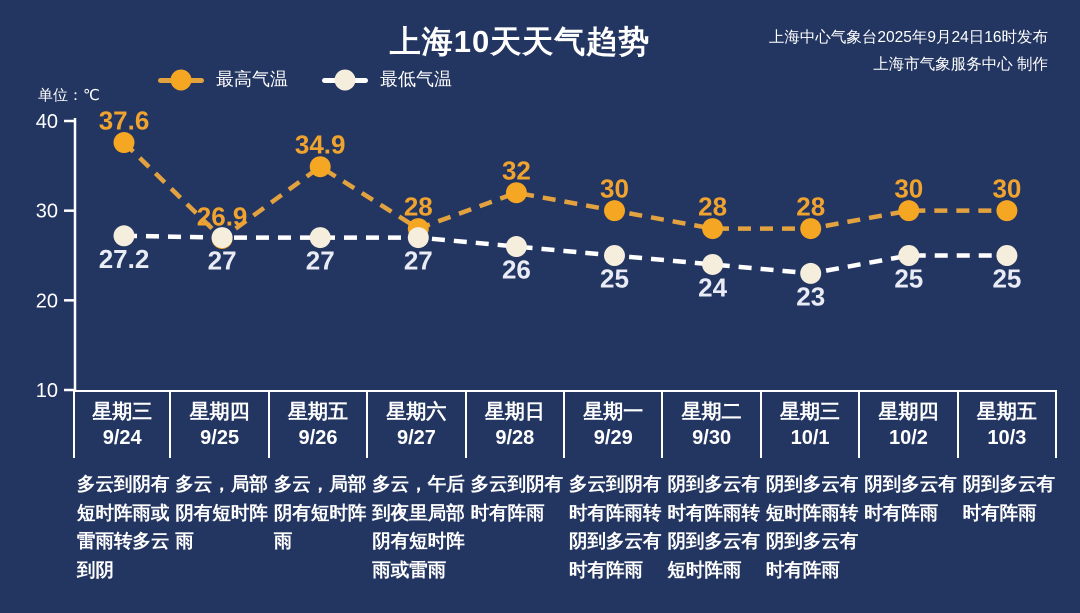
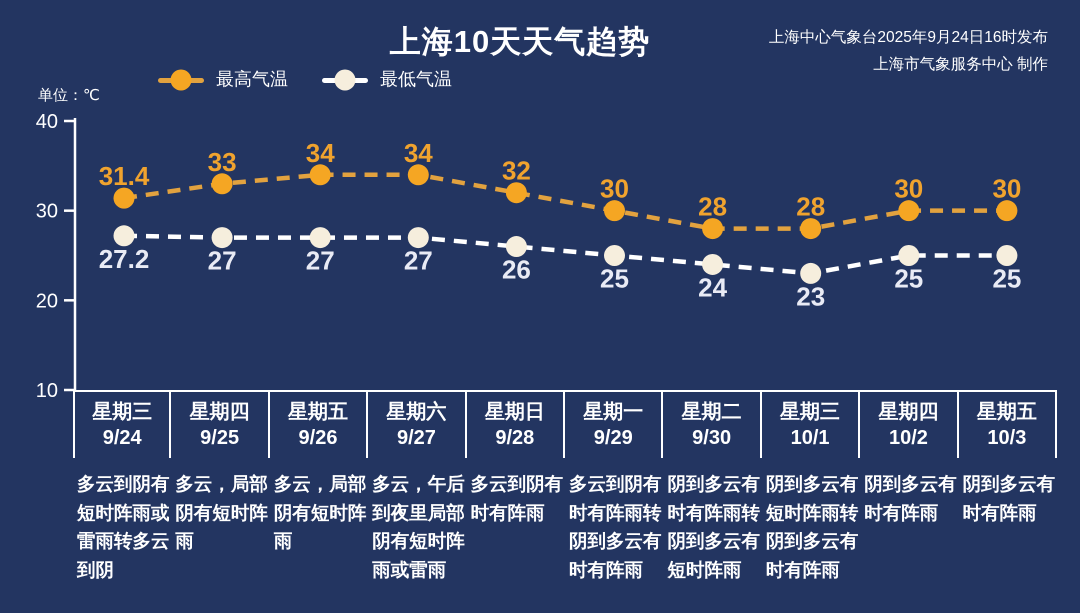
最高气温/星期三 9/24: 37.6 -> 31.4
最高气温/星期四 9/25: 26.9 -> 33
最高气温/星期五 9/26: 34.9 -> 34
最高气温/星期六 9/27: 28 -> 34
